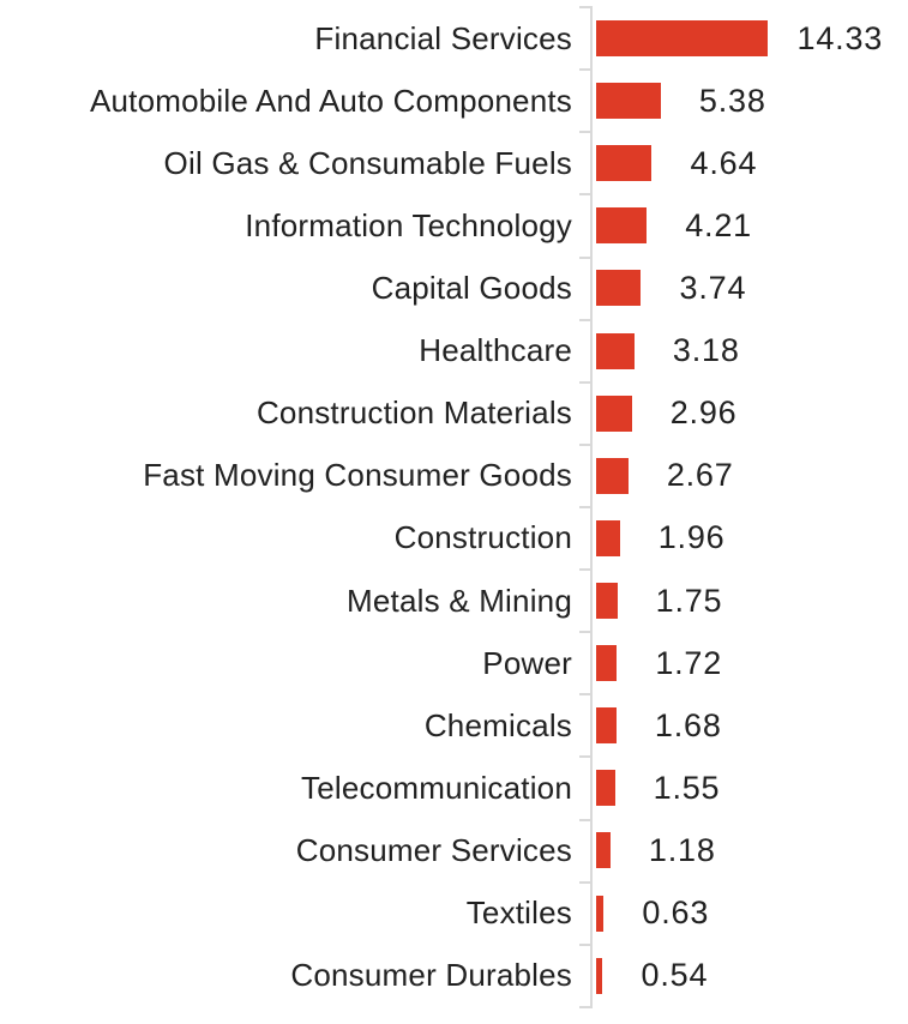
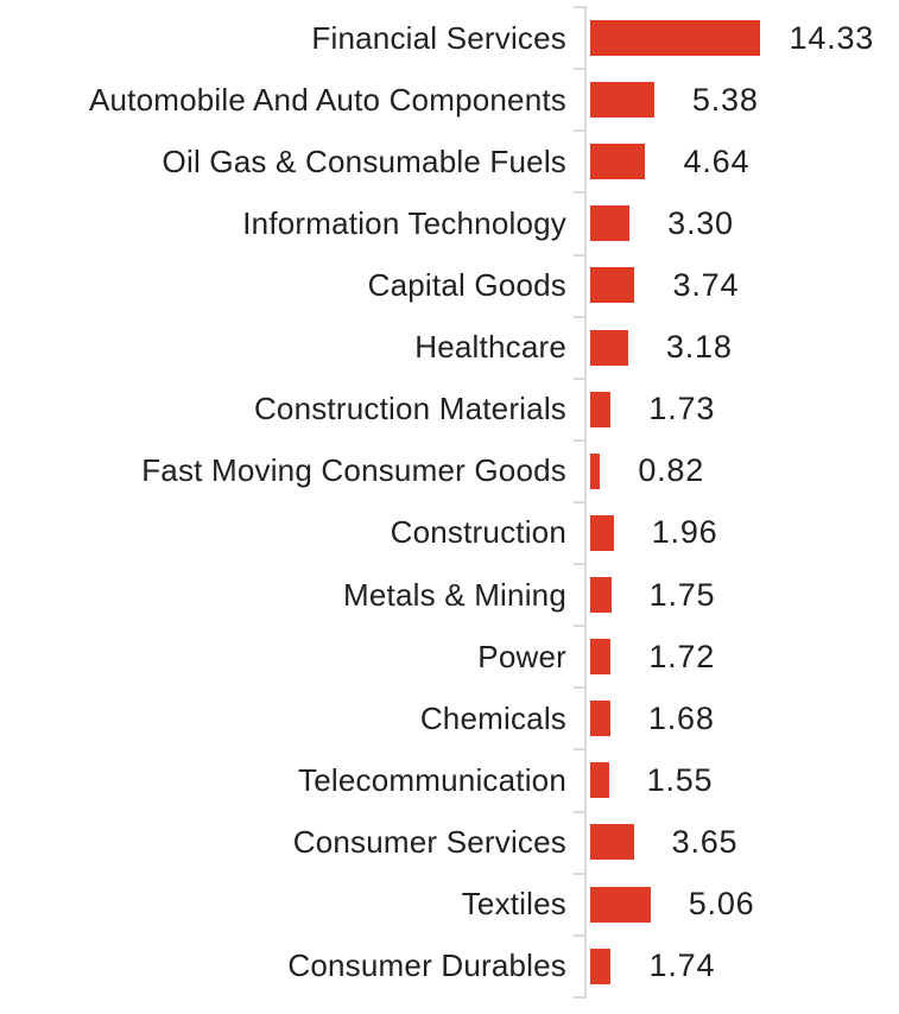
Information Technology: 4.21 -> 3.30
Construction Materials: 2.96 -> 1.73
Fast Moving Consumer Goods: 2.67 -> 0.82
Consumer Services: 1.18 -> 3.65
Textiles: 0.63 -> 5.06
Consumer Durables: 0.54 -> 1.74
